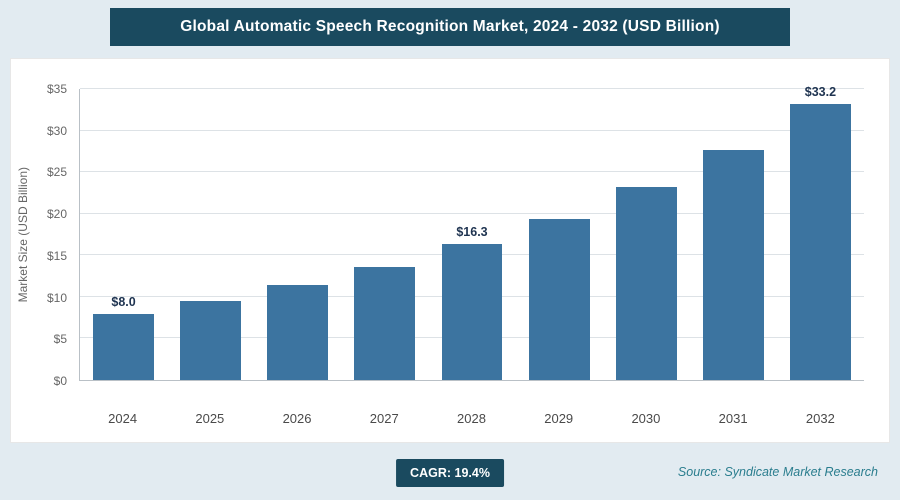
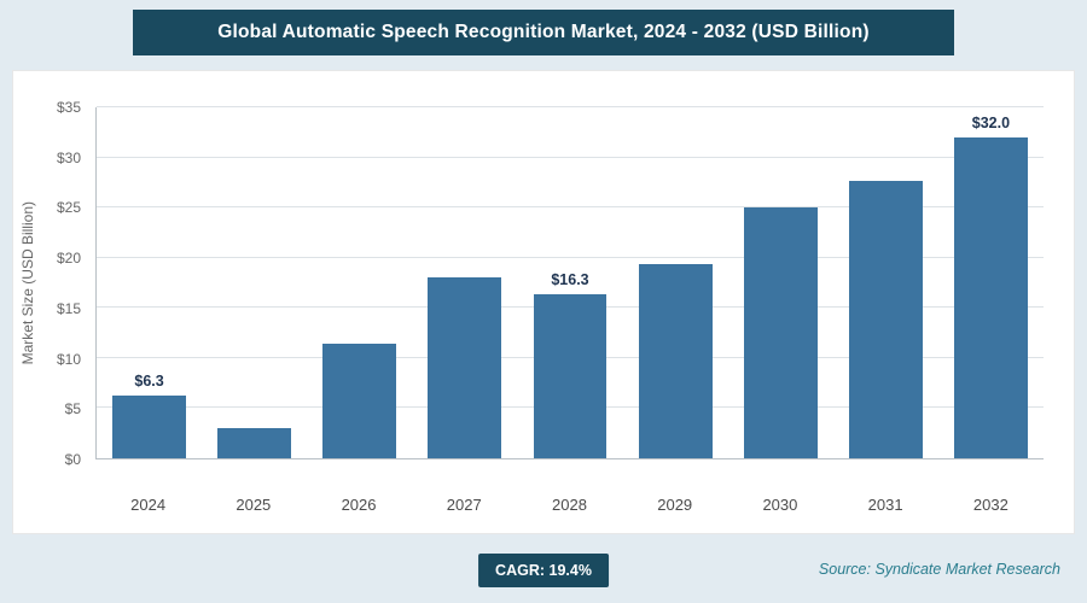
2024: $8.0 -> $6.3
2025: $10 -> $3
2027: $14 -> $18
2030: $23 -> $25
2032: $33.2 -> $32.0
